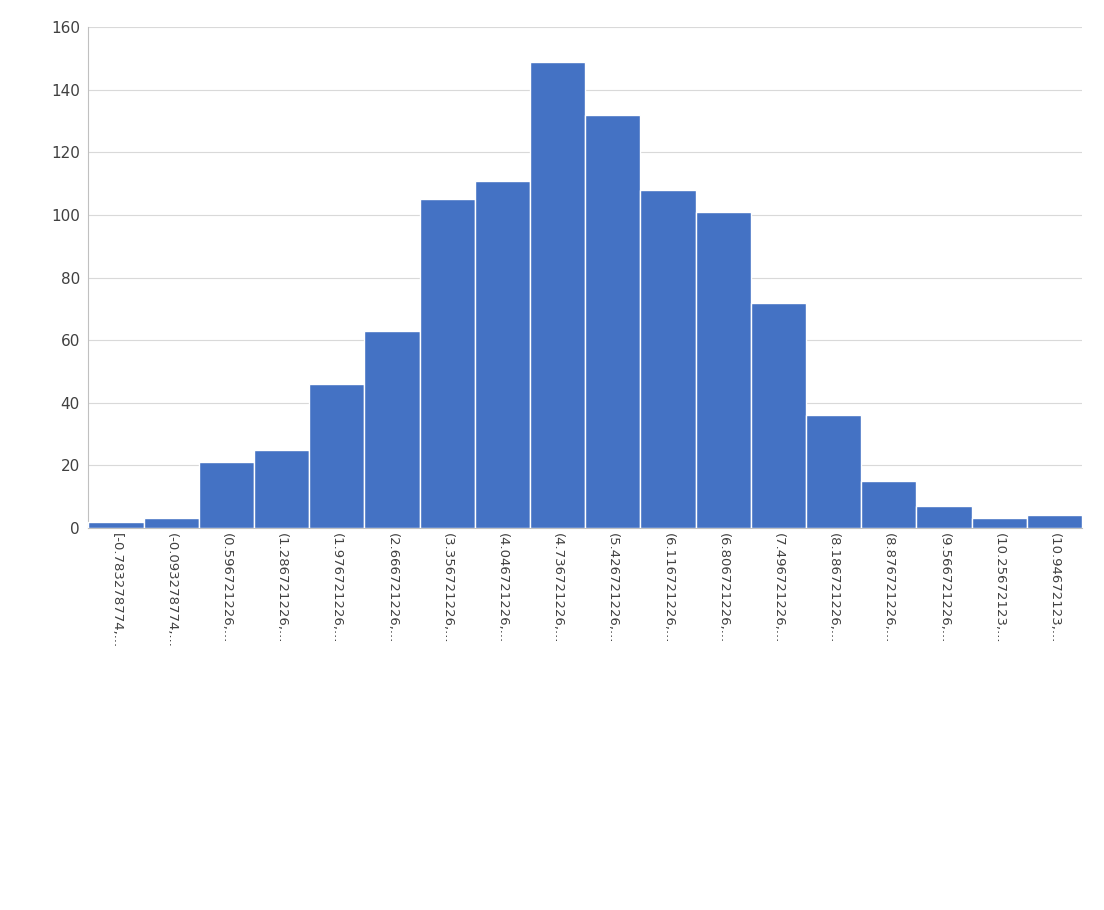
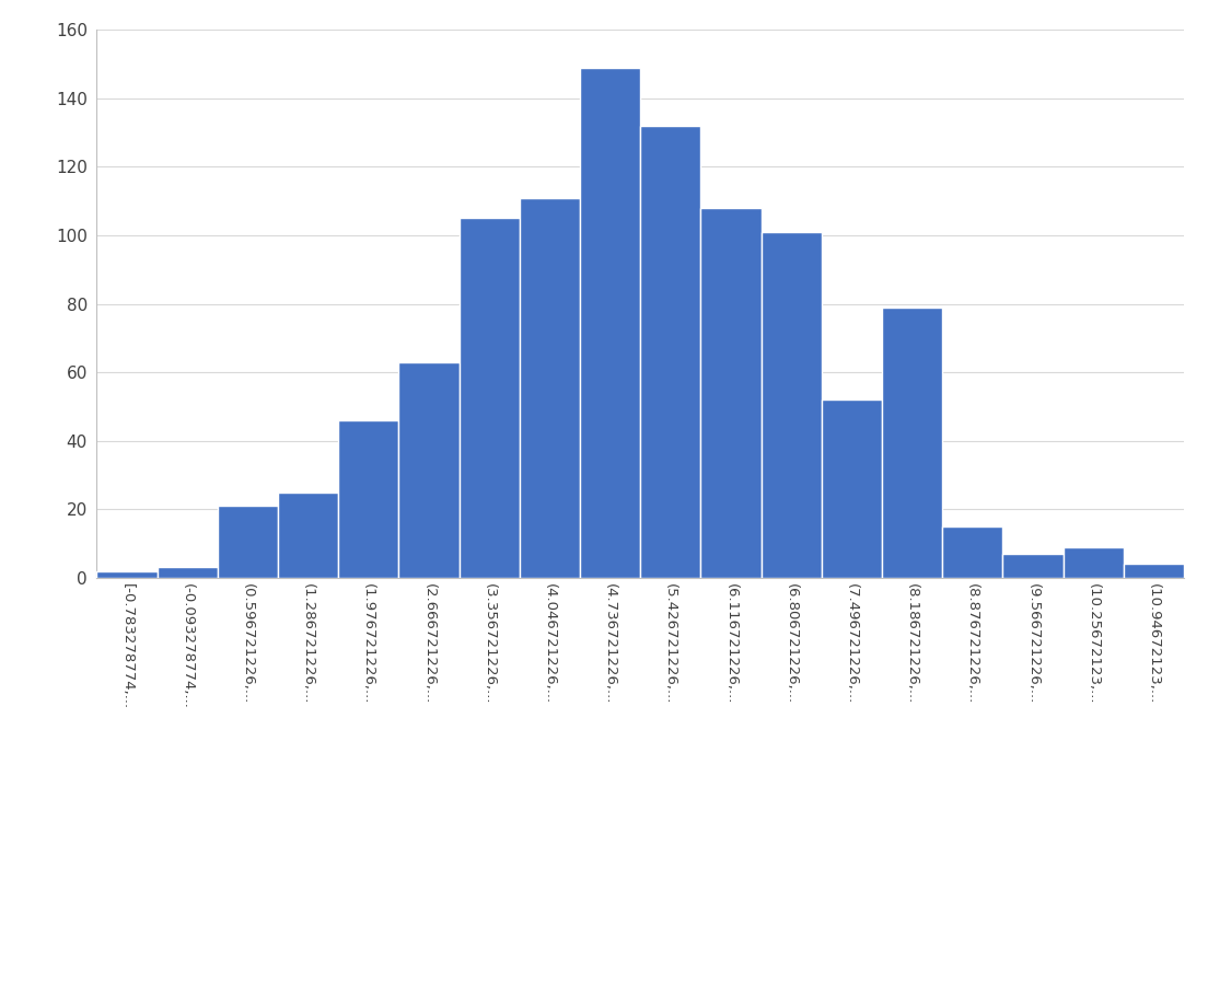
(7.496721226,...: 72 -> 52
(8.186721226,...: 36 -> 79
(10.25672123,...: 3 -> 9
